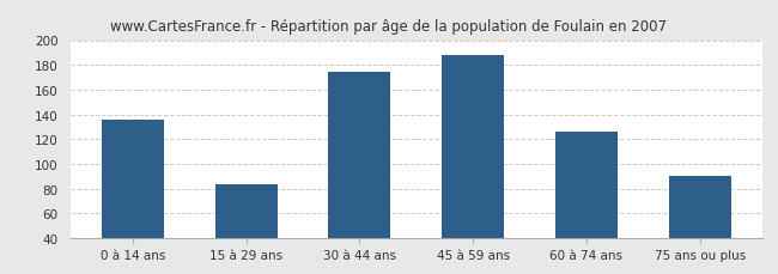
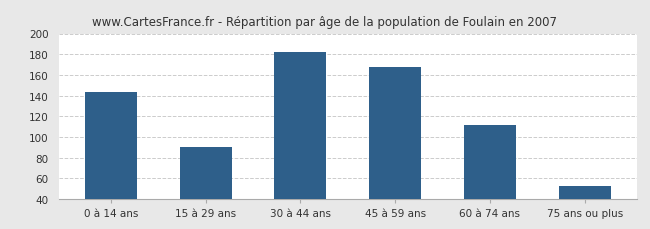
0 à 14 ans: 136 -> 143
15 à 29 ans: 84 -> 90
30 à 44 ans: 174 -> 182
45 à 59 ans: 188 -> 168
60 à 74 ans: 126 -> 112
75 ans ou plus: 90 -> 53
